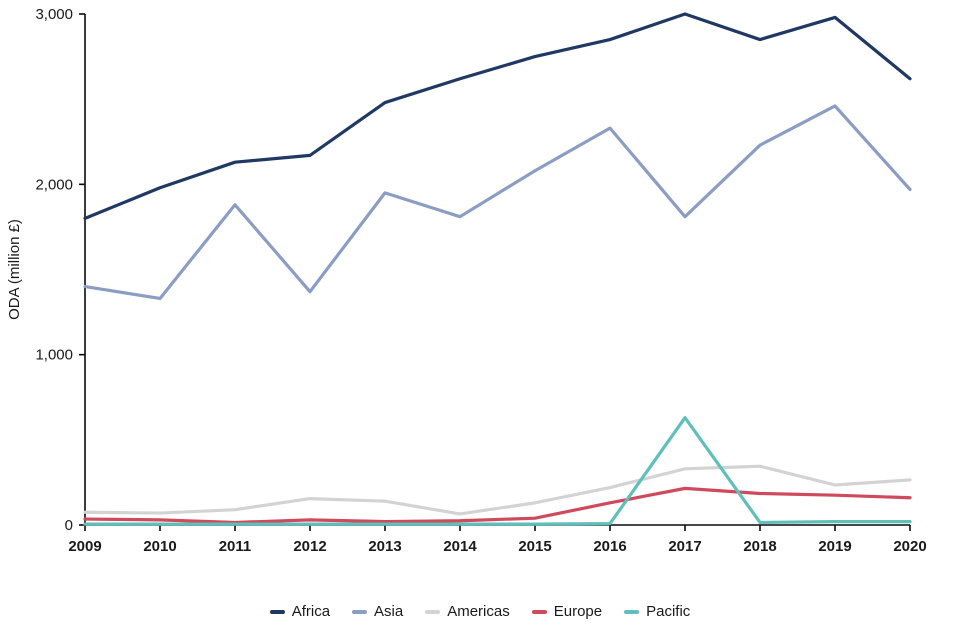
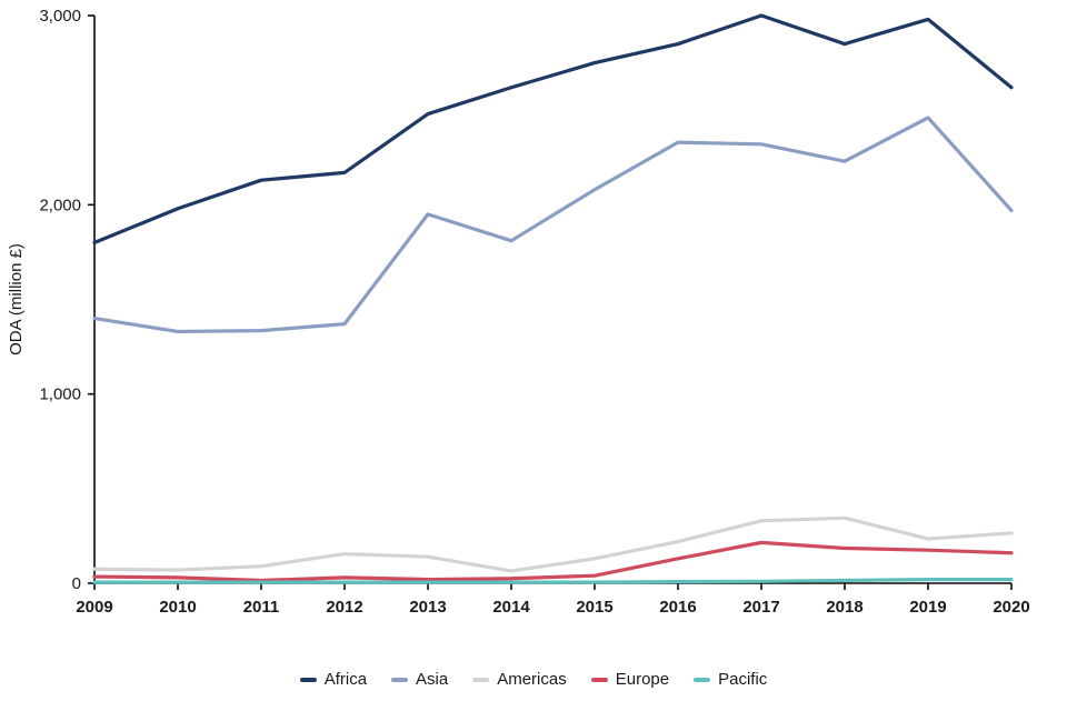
Asia/2011: 1880 -> 1340
Asia/2017: 1810 -> 2320
Pacific/2017: 630 -> 10
